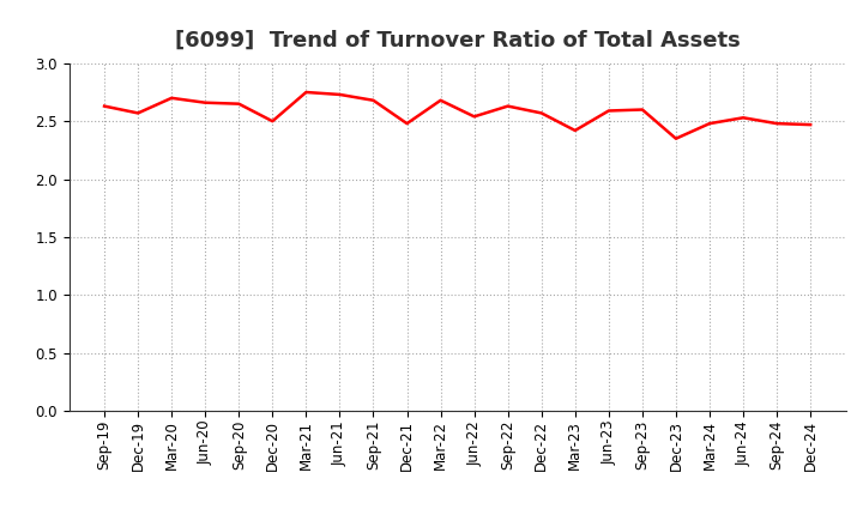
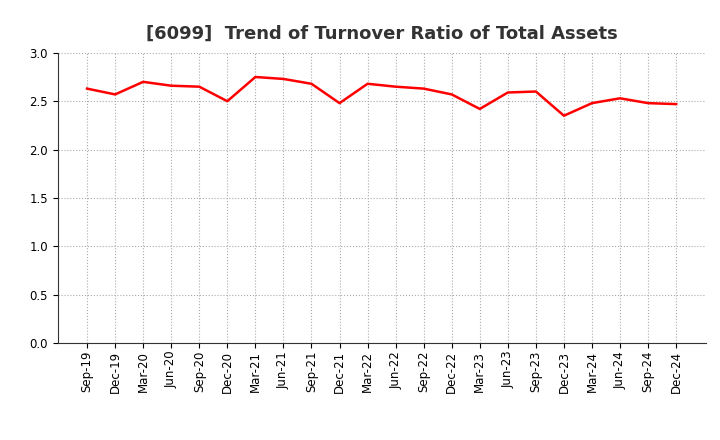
Jun-22: 2.54 -> 2.65
